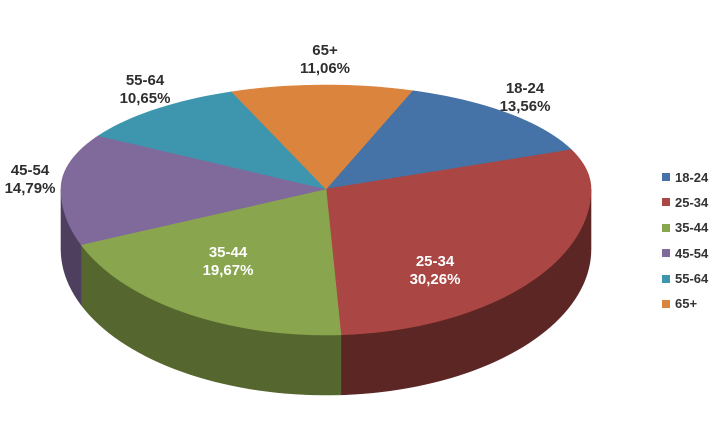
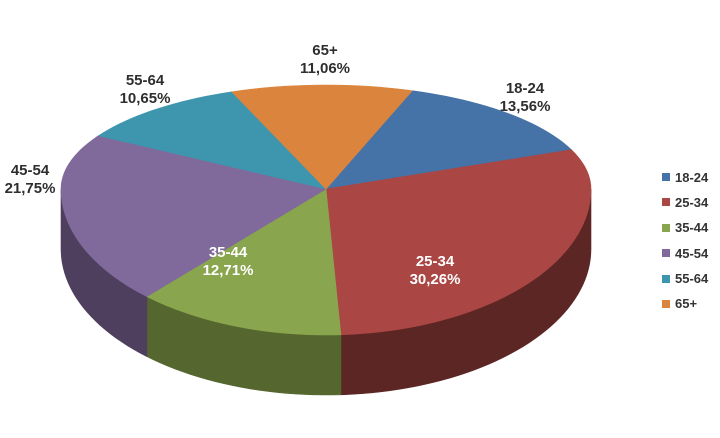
35-44: 19,67% -> 12,71%
45-54: 14,79% -> 21,75%
